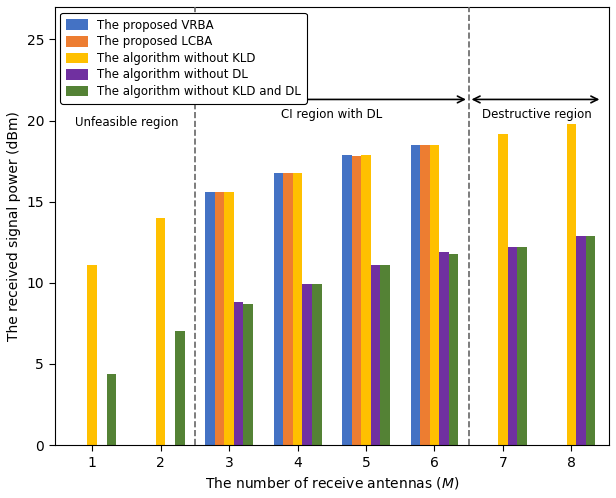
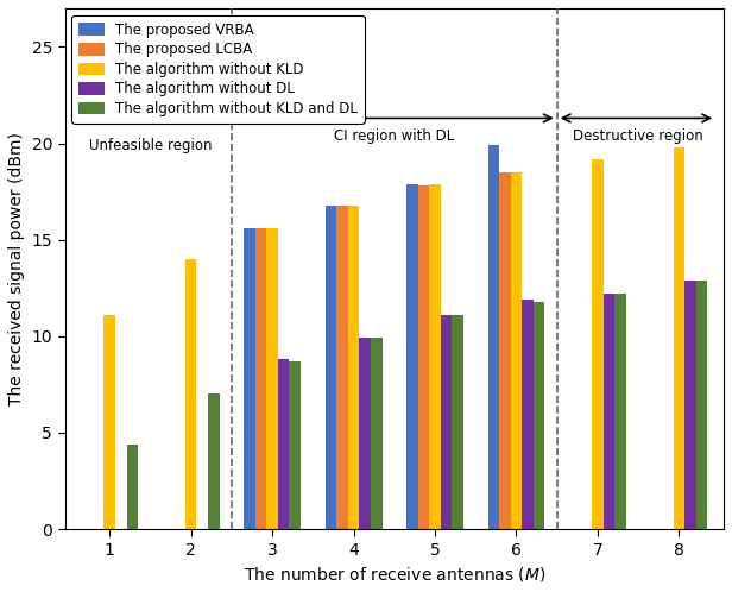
The proposed VRBA/6: 18.5 -> 19.9
